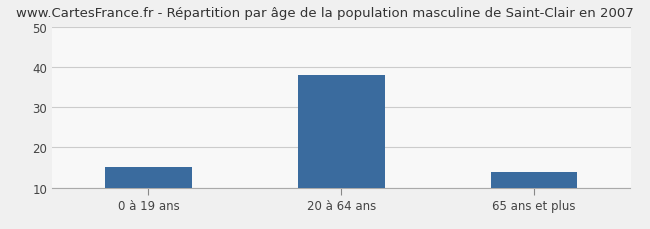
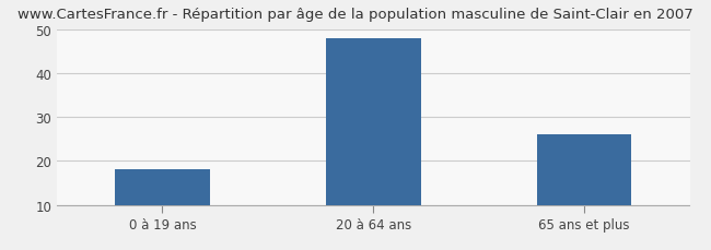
0 à 19 ans: 15 -> 18
20 à 64 ans: 38 -> 48
65 ans et plus: 14 -> 26
